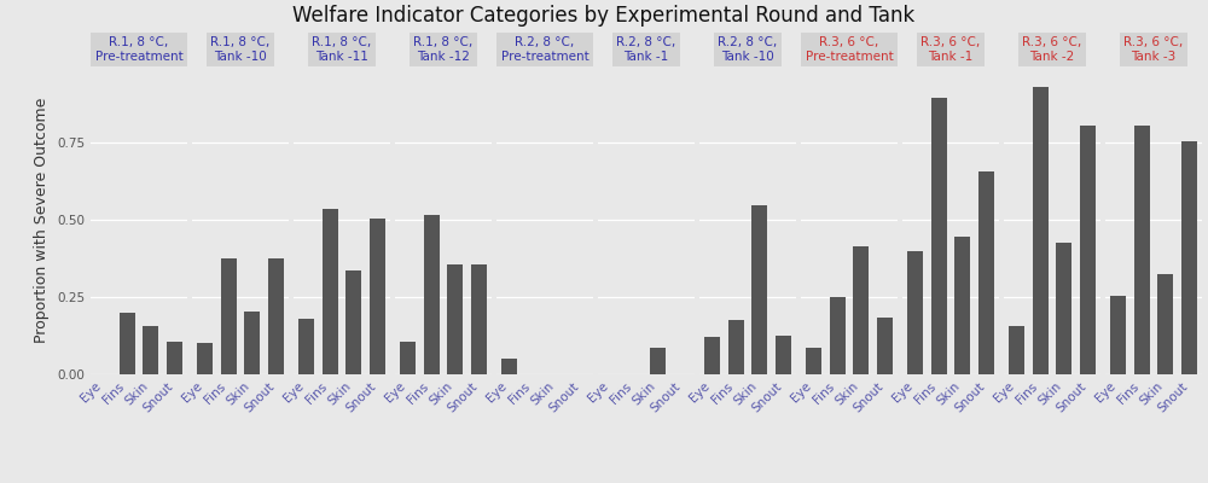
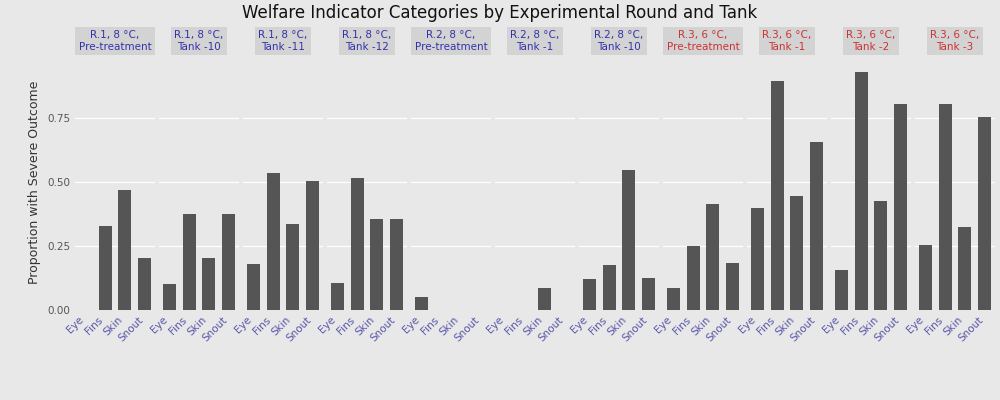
R.1, 8 °C, Pre-treatment/Fins: 0.200 -> 0.330
R.1, 8 °C, Pre-treatment/Skin: 0.155 -> 0.470
R.1, 8 °C, Pre-treatment/Snout: 0.105 -> 0.205
